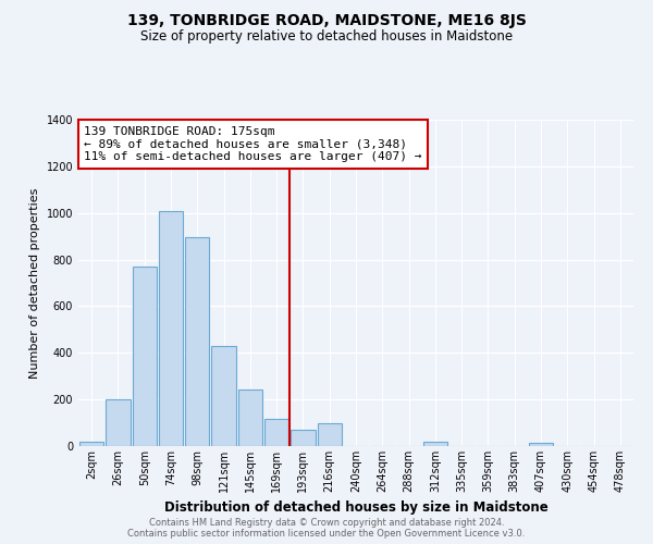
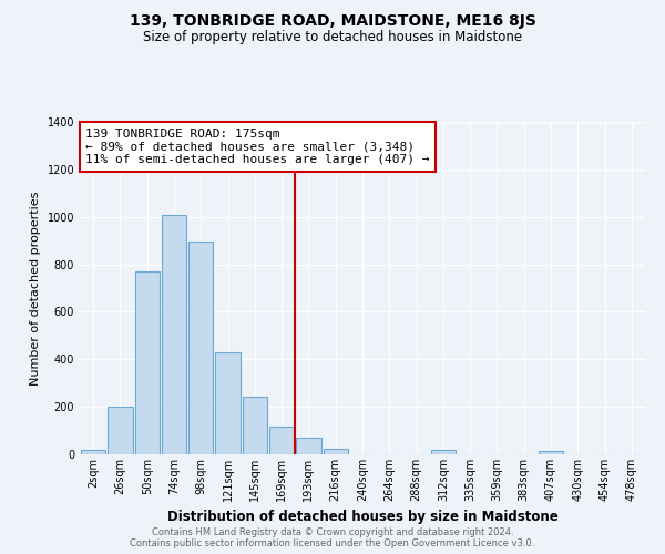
216sqm: 100 -> 25
